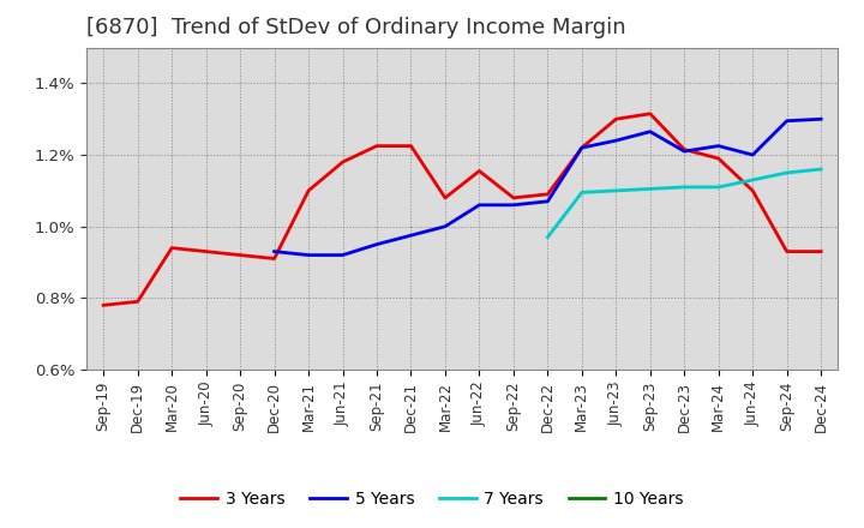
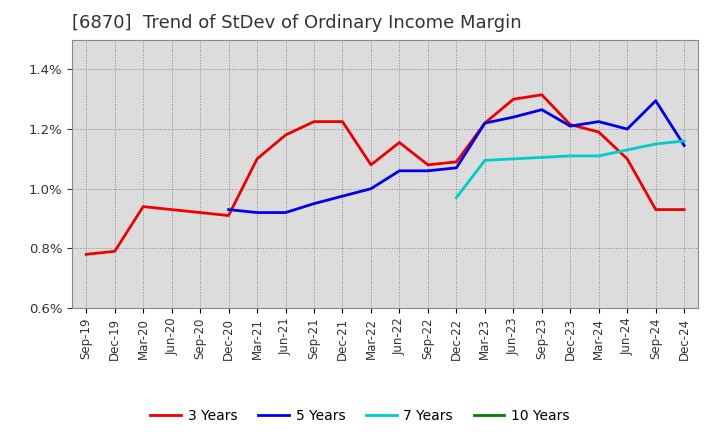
5 Years/Dec-24: 1.300% -> 1.145%
